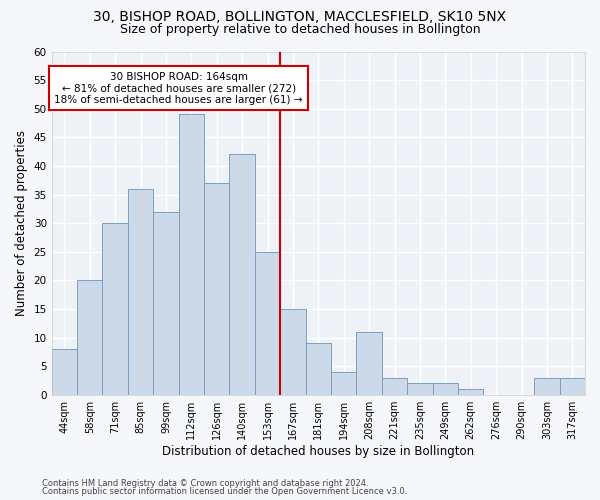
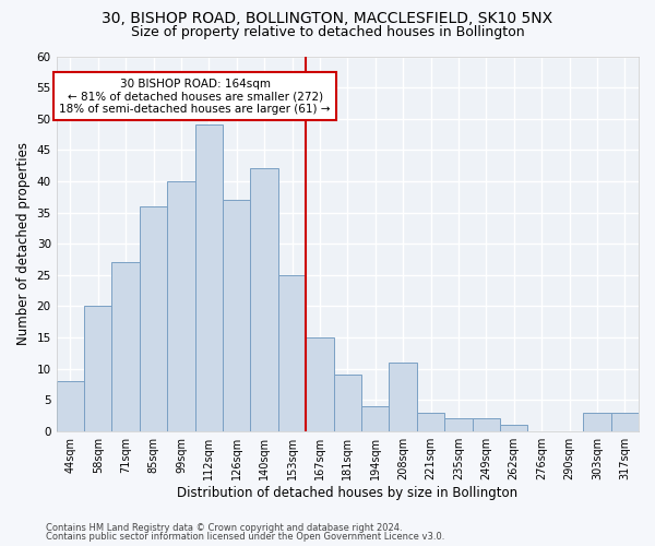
71sqm: 30 -> 27
99sqm: 32 -> 40
